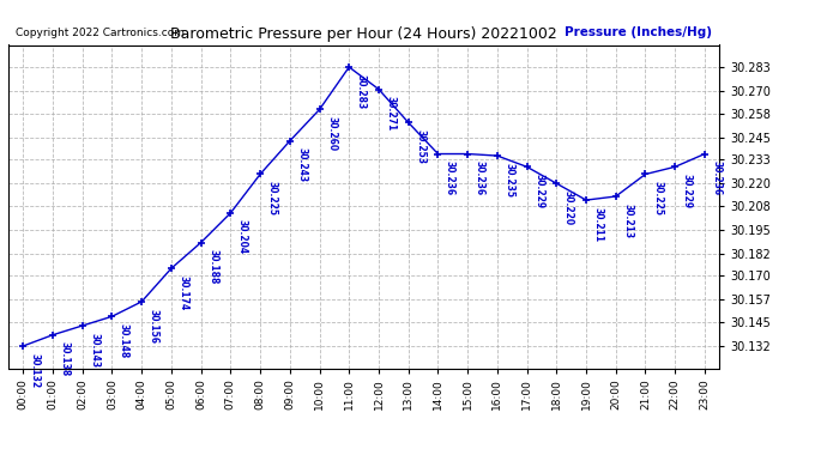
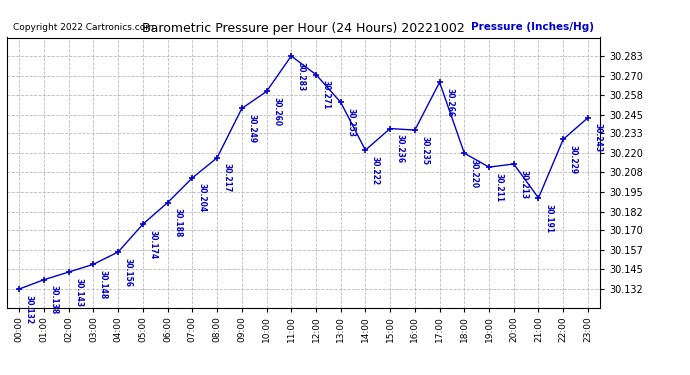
08:00: 30.225 -> 30.217
09:00: 30.243 -> 30.249
14:00: 30.236 -> 30.222
17:00: 30.229 -> 30.266
21:00: 30.225 -> 30.191
23:00: 30.236 -> 30.243
